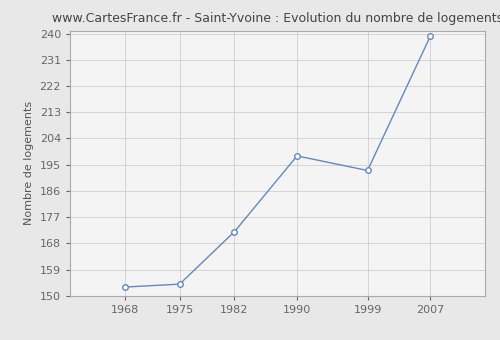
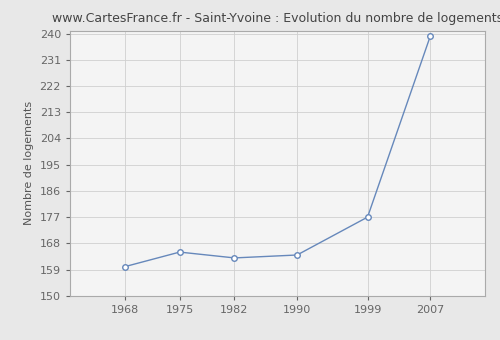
1968: 153 -> 160
1975: 154 -> 165
1982: 172 -> 163
1990: 198 -> 164
1999: 193 -> 177
